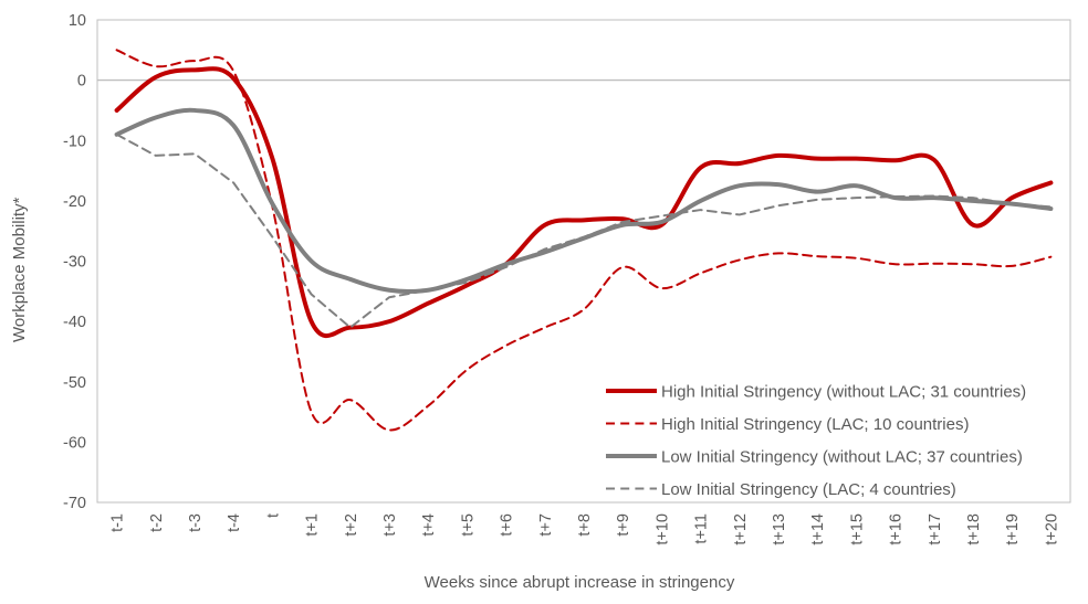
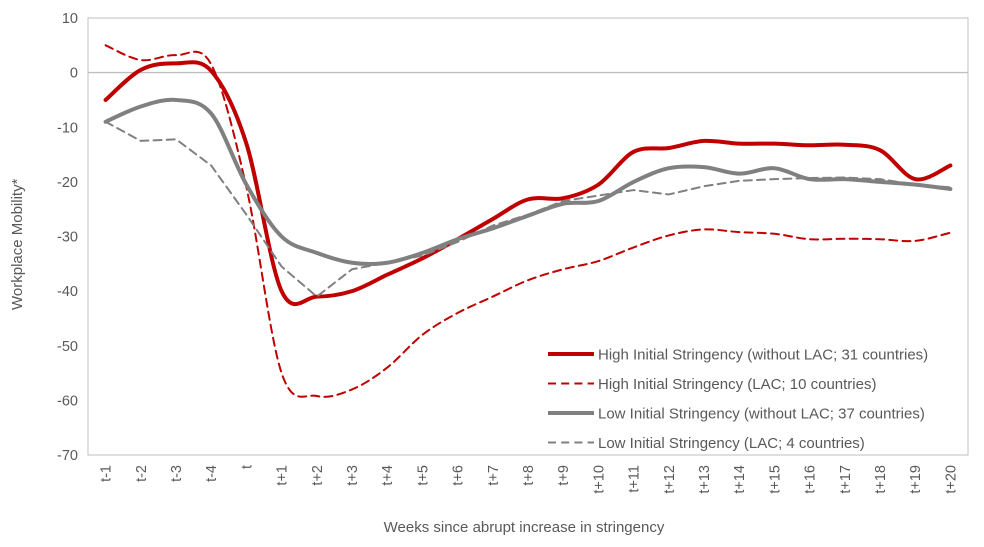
High Initial Stringency (LAC; 10 countries)/t+2: -53 -> -59
High Initial Stringency (without LAC; 31 countries)/t+7: -24 -> -27
High Initial Stringency (LAC; 10 countries)/t+9: -31 -> -36
High Initial Stringency (without LAC; 31 countries)/t+10: -24 -> -20
High Initial Stringency (without LAC; 31 countries)/t+18: -24 -> -14
